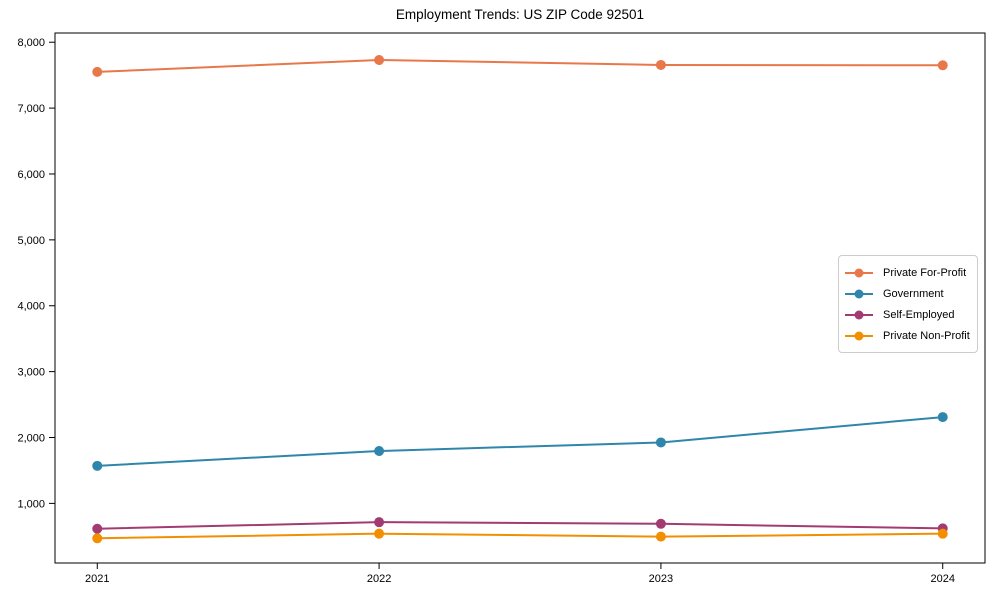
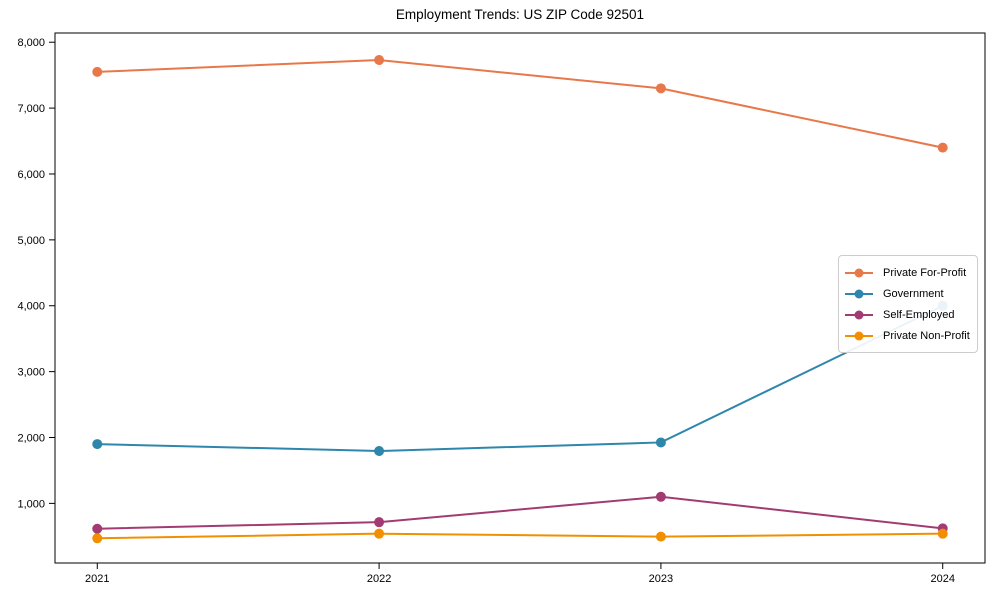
Government/2021: 1600 -> 1900
Private For-Profit/2023: 7700 -> 7300
Self-Employed/2023: 700 -> 1100
Private For-Profit/2024: 7600 -> 6400
Government/2024: 2300 -> 4000
